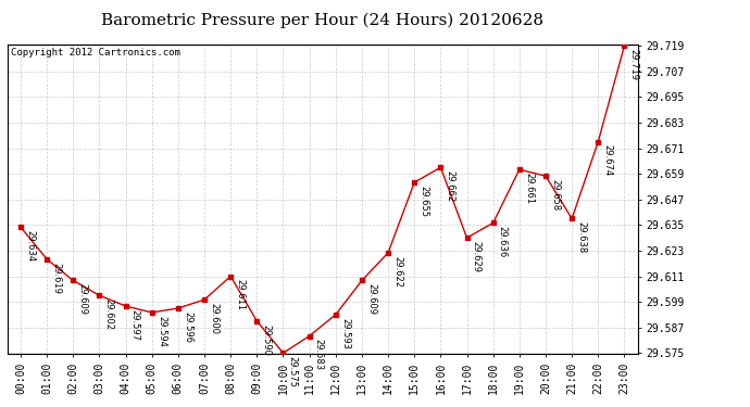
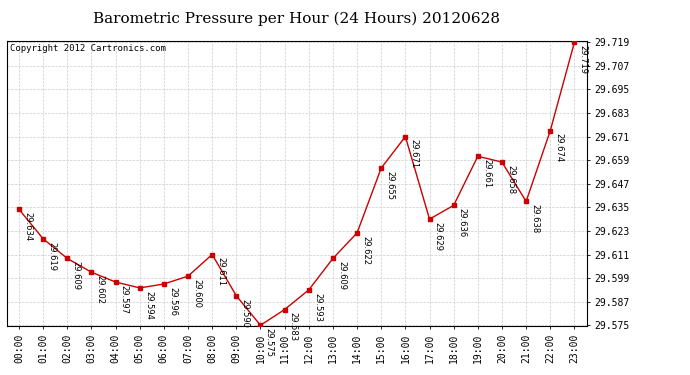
16:00: 29.662 -> 29.671
